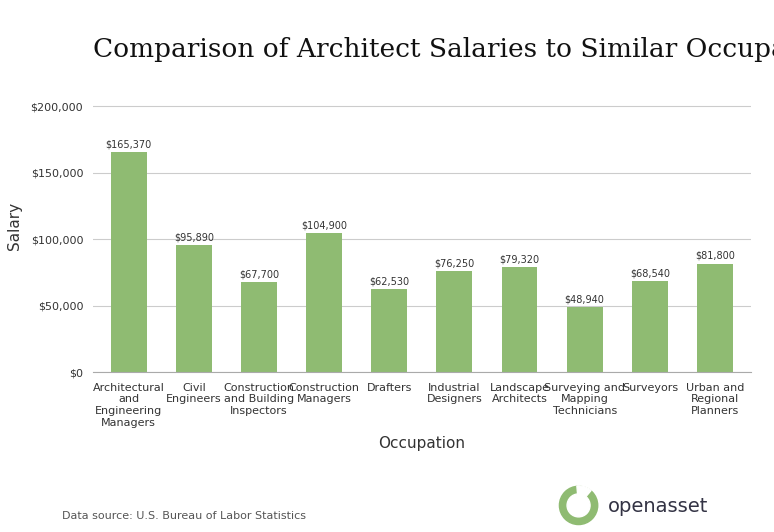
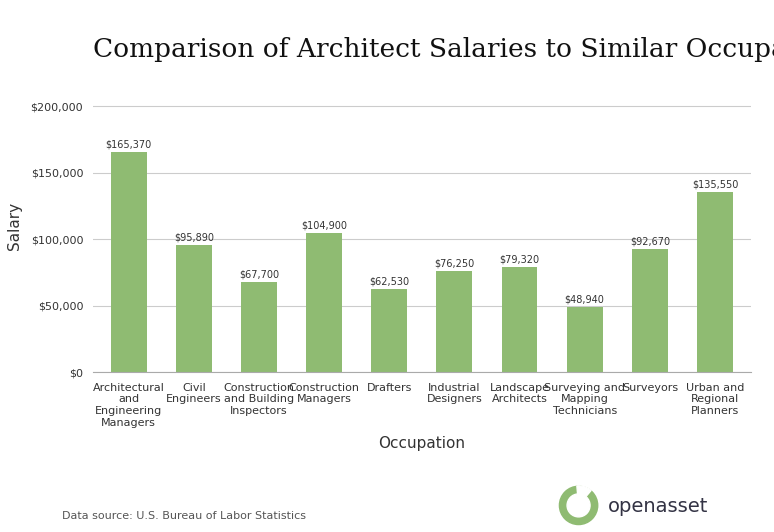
Surveyors: $68,540 -> $92,670
Urban and Regional Planners: $81,800 -> $135,550
